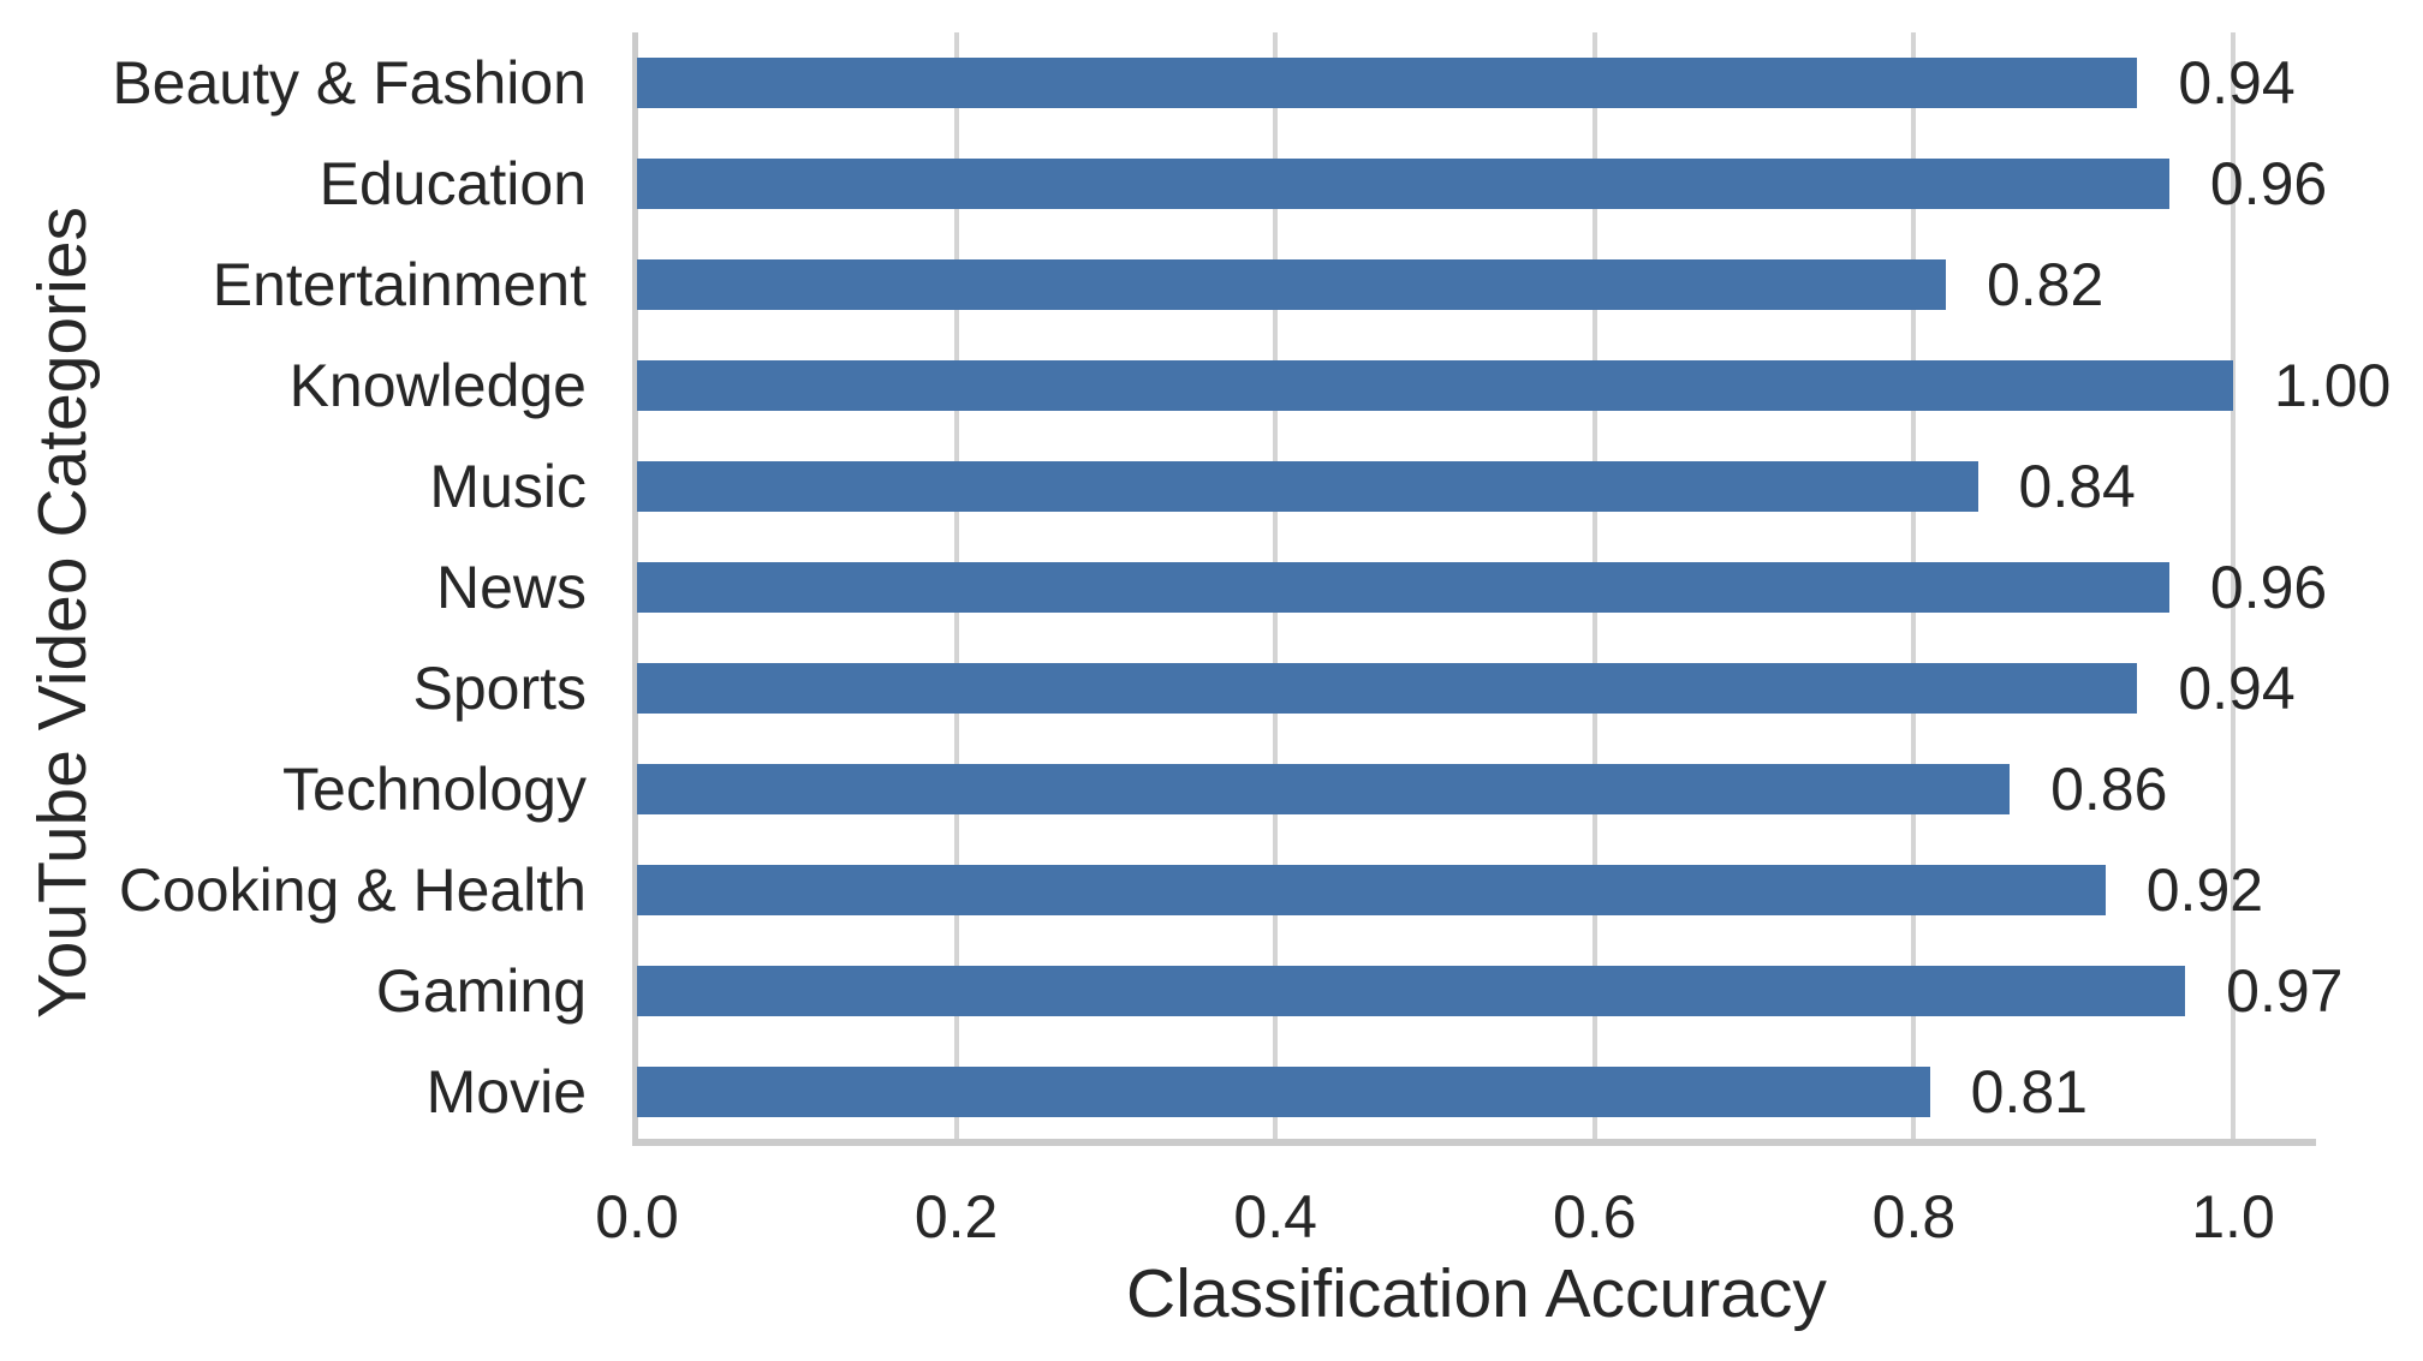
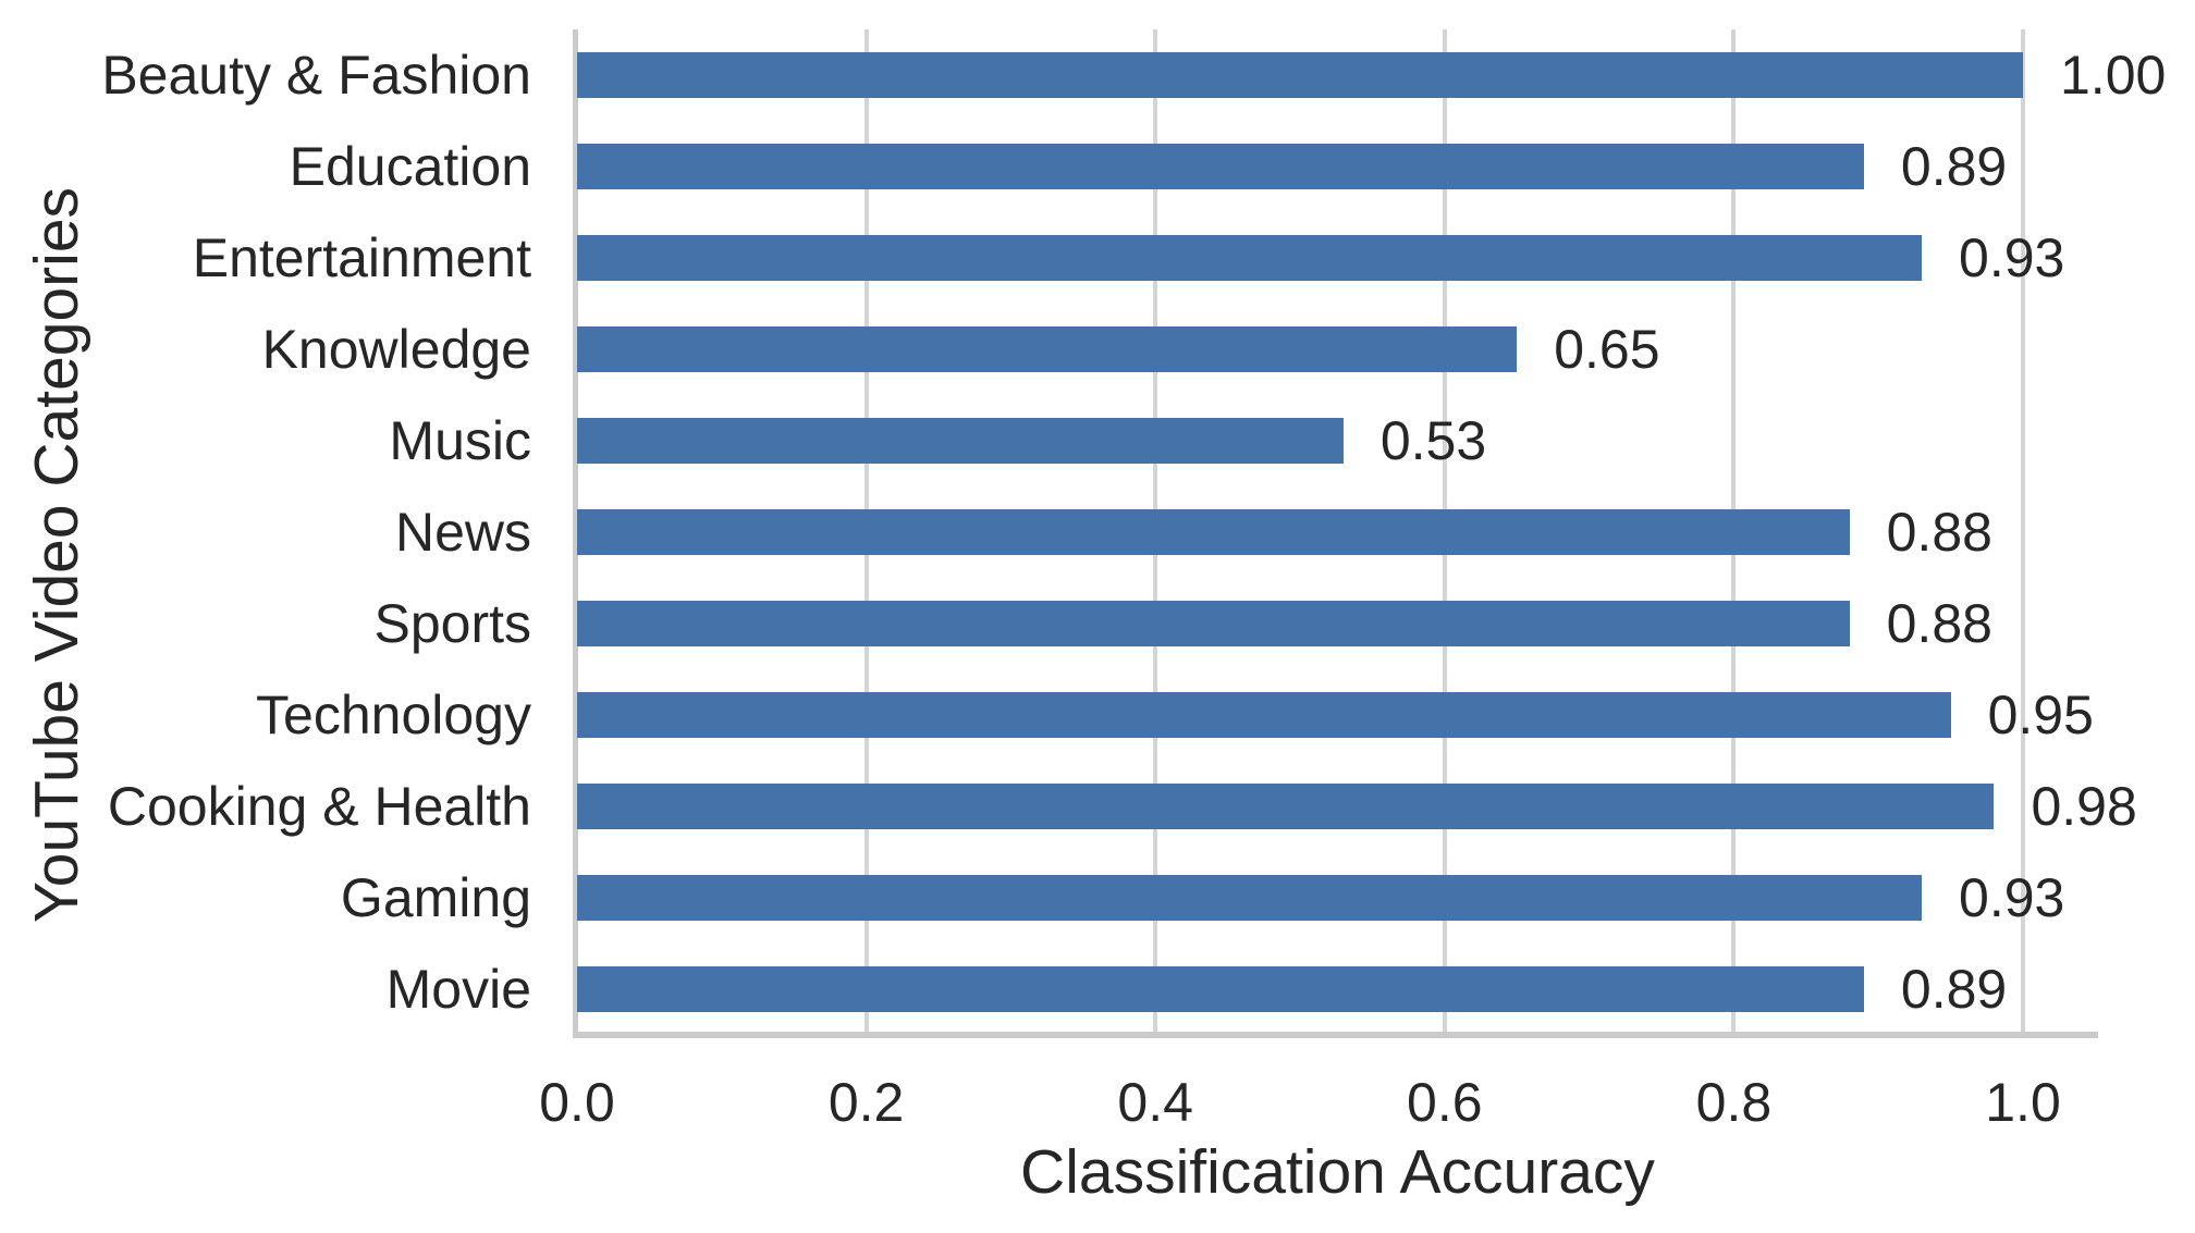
Beauty & Fashion: 0.94 -> 1.00
Education: 0.96 -> 0.89
Entertainment: 0.82 -> 0.93
Knowledge: 1.00 -> 0.65
Music: 0.84 -> 0.53
News: 0.96 -> 0.88
Sports: 0.94 -> 0.88
Technology: 0.86 -> 0.95
Cooking & Health: 0.92 -> 0.98
Gaming: 0.97 -> 0.93
Movie: 0.81 -> 0.89
